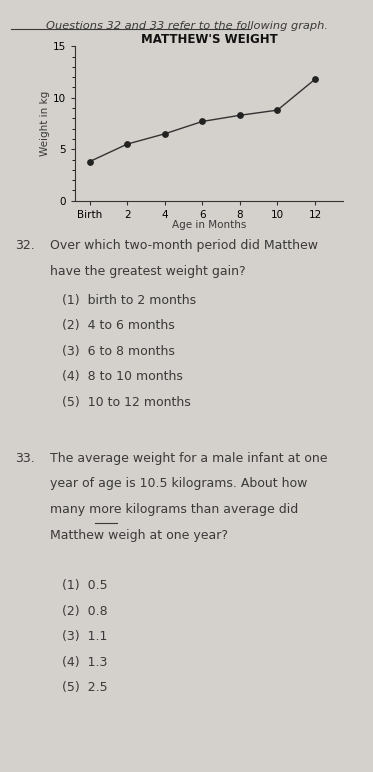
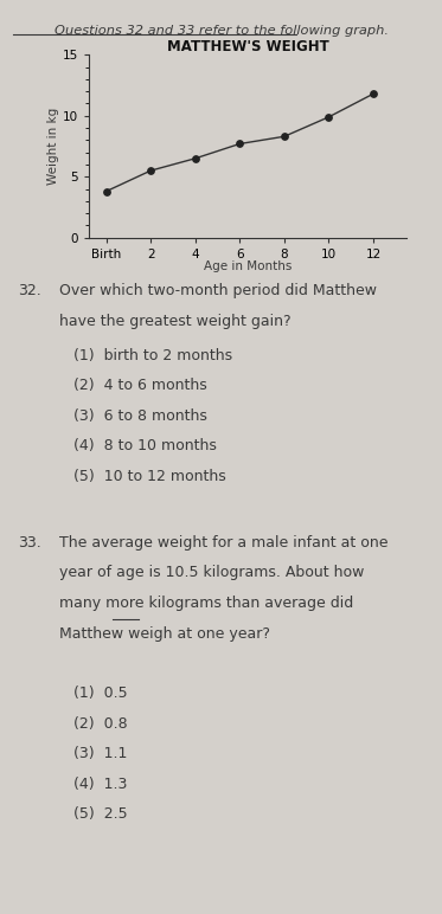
10: 8.8 -> 9.9
